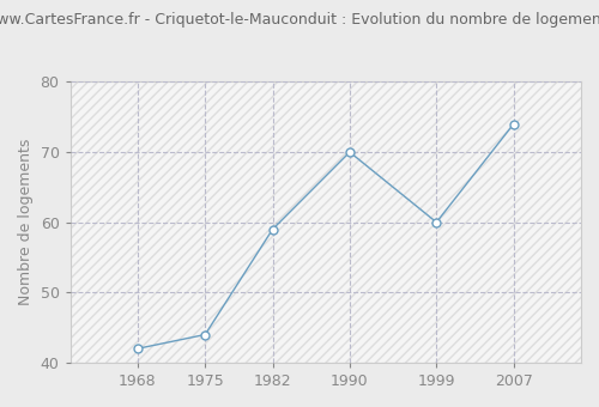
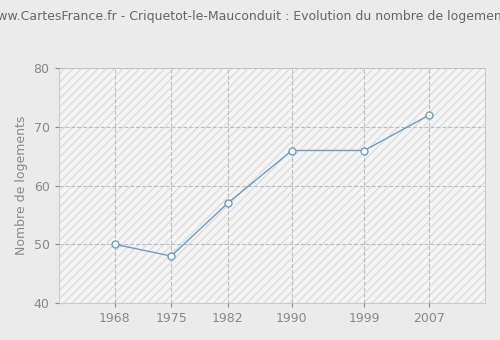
1968: 42 -> 50
1975: 44 -> 48
1982: 59 -> 57
1990: 70 -> 66
1999: 60 -> 66
2007: 74 -> 72
